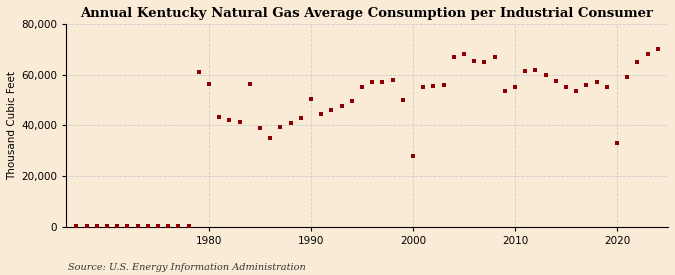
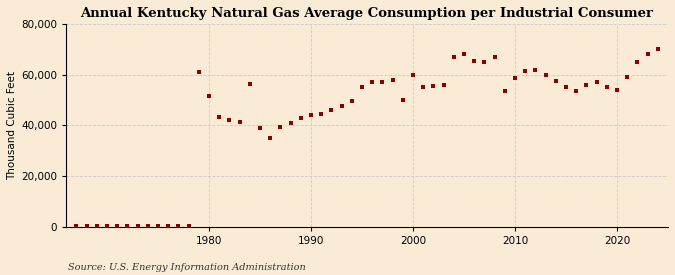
1980: 56,500 -> 51,500
1990: 50,500 -> 44,000
2000: 28,000 -> 60,000
2010: 55,000 -> 58,500
2020: 33,000 -> 54,000
